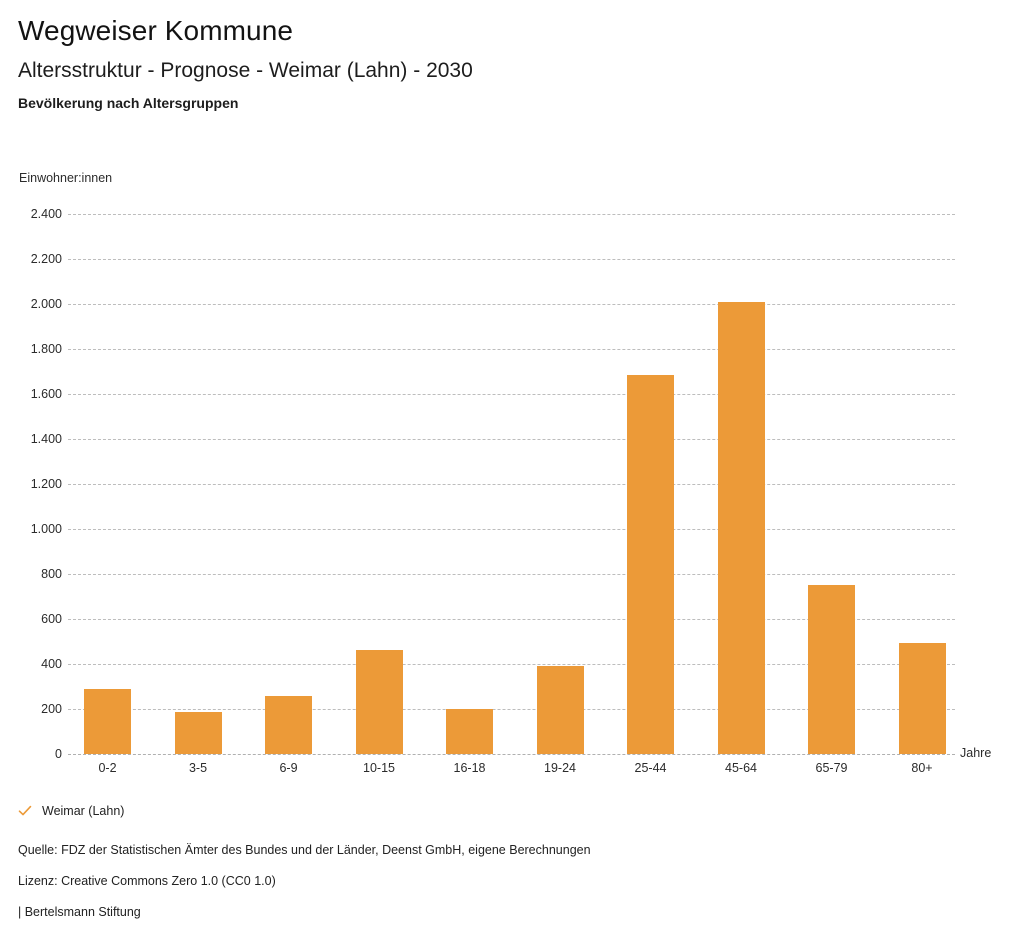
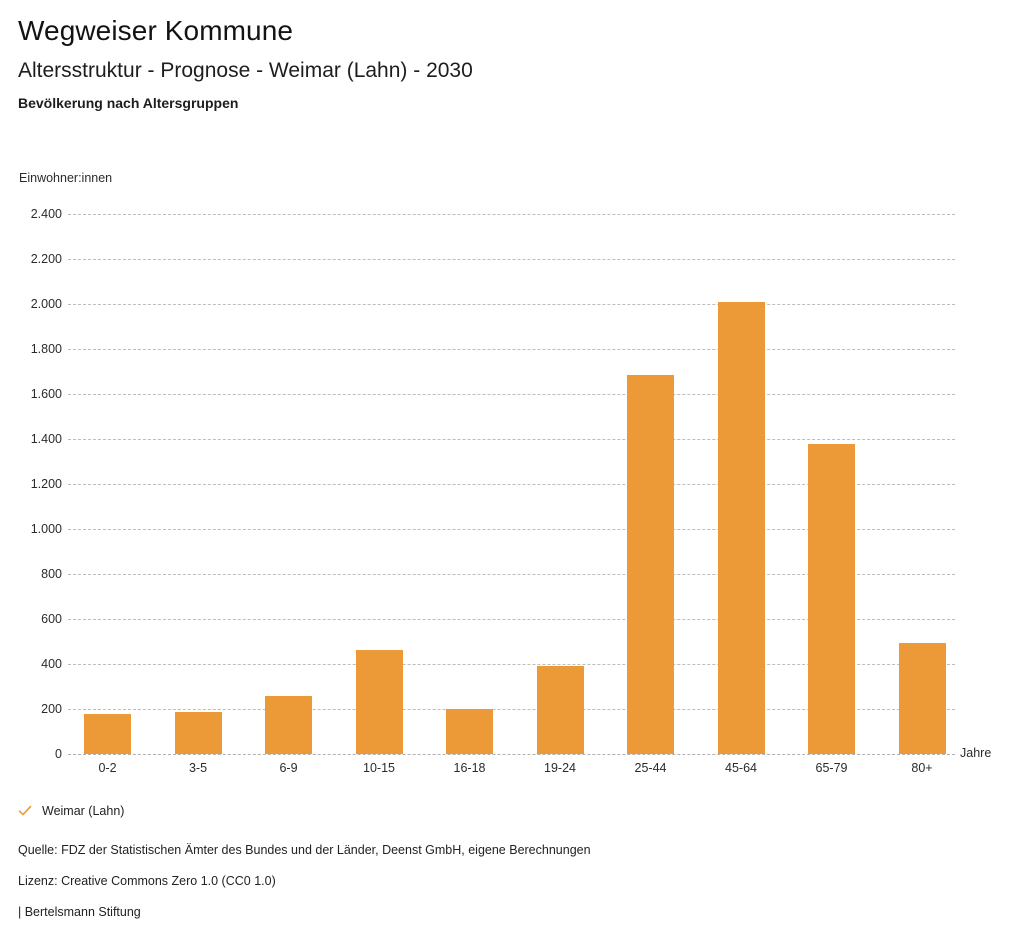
0-2: 290 -> 180
65-79: 750 -> 1380
